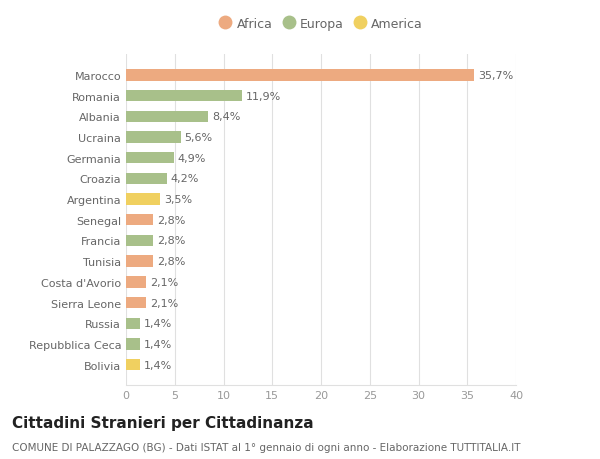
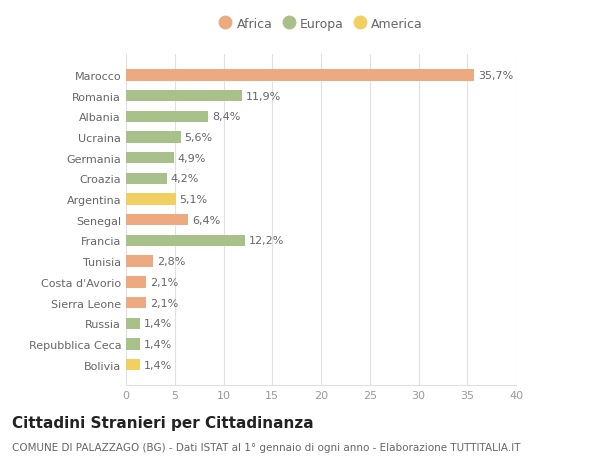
Argentina: 3,5% -> 5,1%
Senegal: 2,8% -> 6,4%
Francia: 2,8% -> 12,2%
